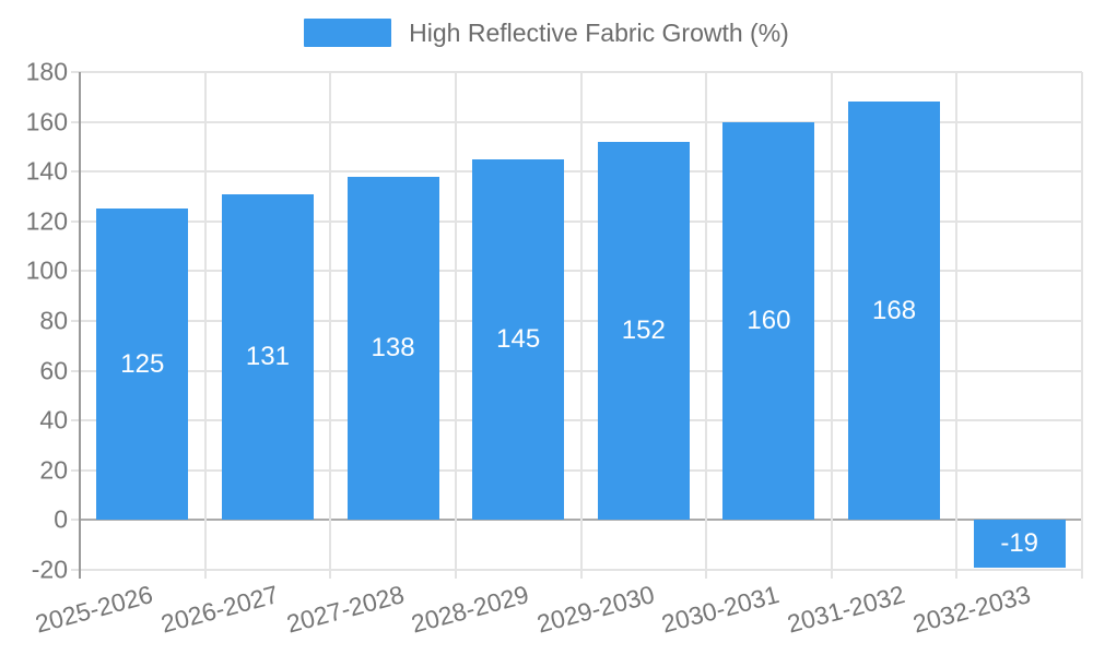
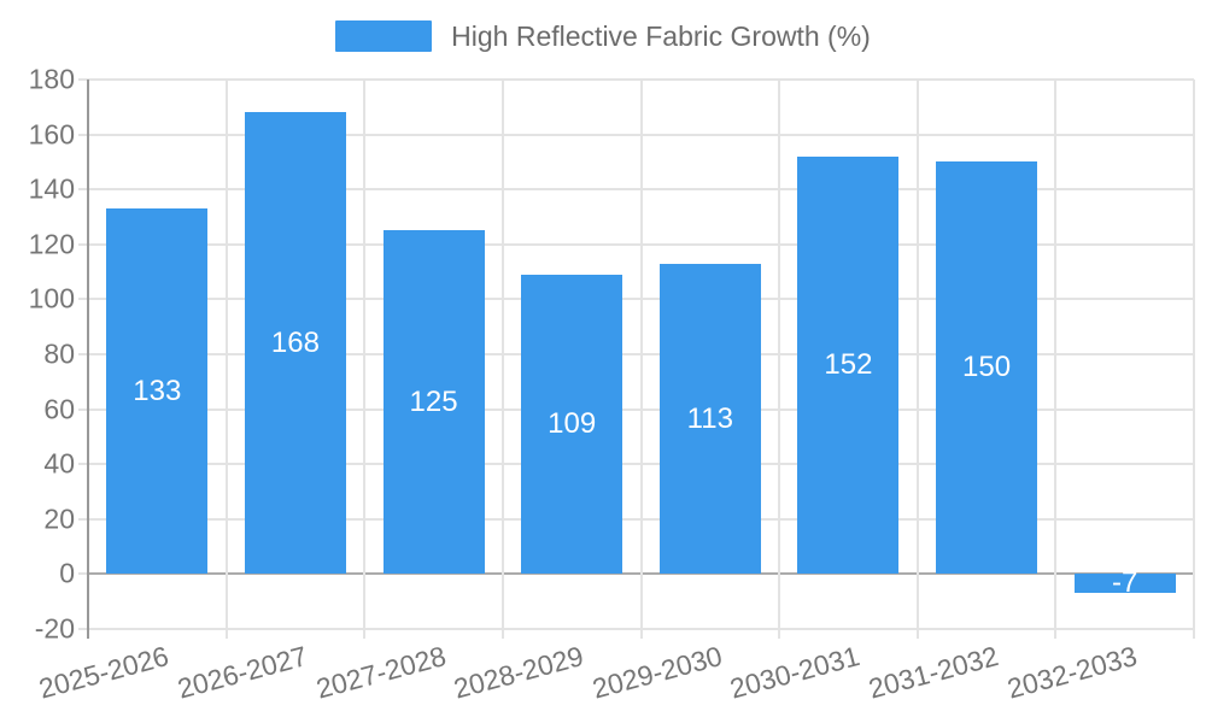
2025-2026: 125 -> 133
2026-2027: 131 -> 168
2027-2028: 138 -> 125
2028-2029: 145 -> 109
2029-2030: 152 -> 113
2030-2031: 160 -> 152
2031-2032: 168 -> 150
2032-2033: -19 -> -7
